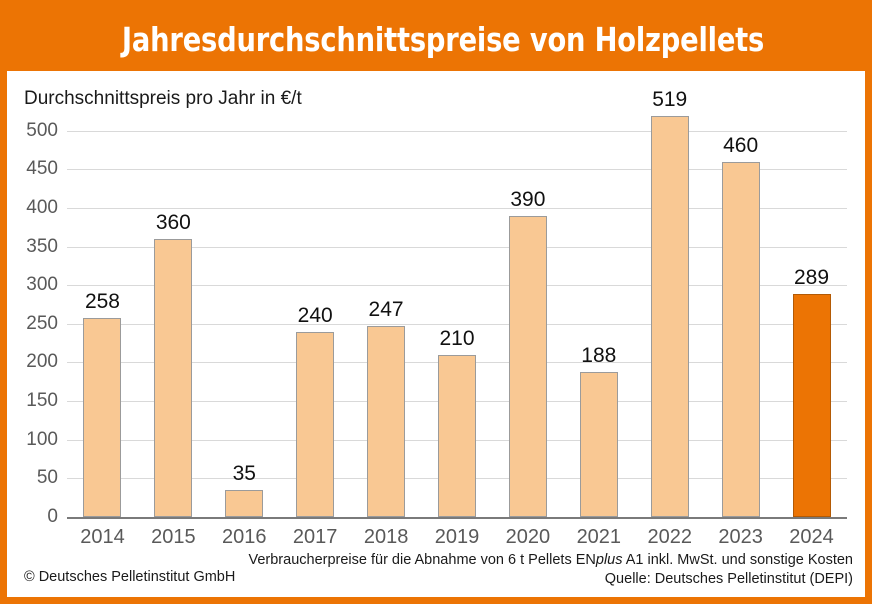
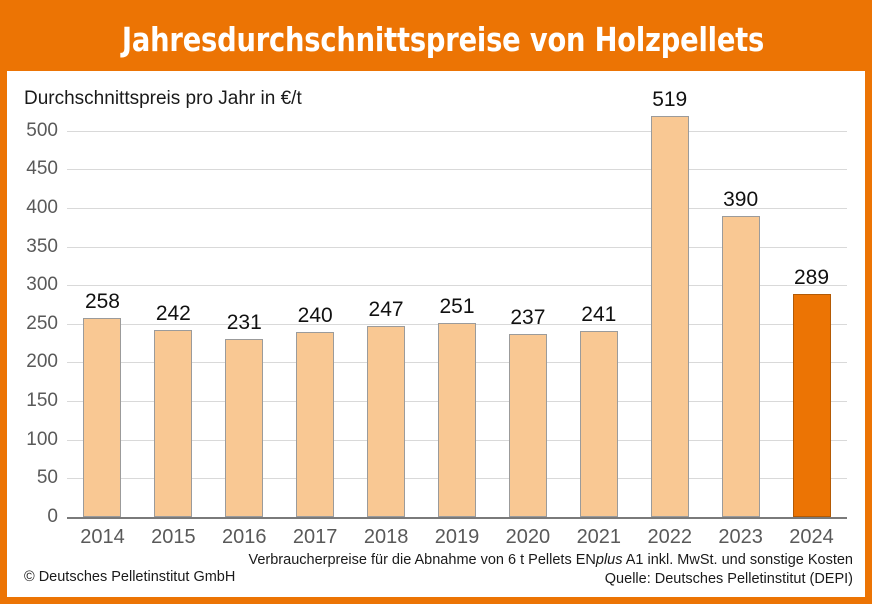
2015: 360 -> 242
2016: 35 -> 231
2019: 210 -> 251
2020: 390 -> 237
2021: 188 -> 241
2023: 460 -> 390
